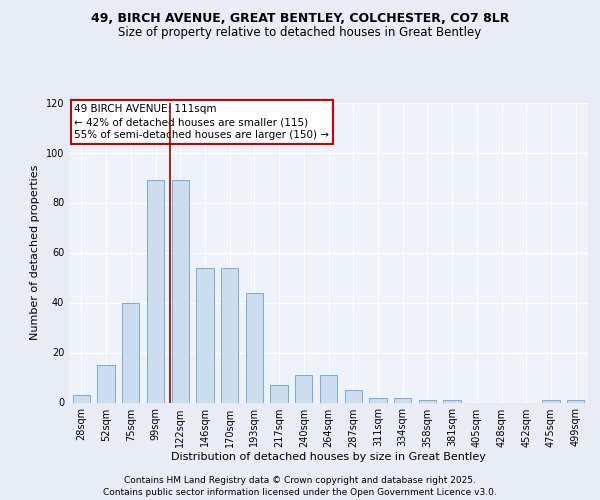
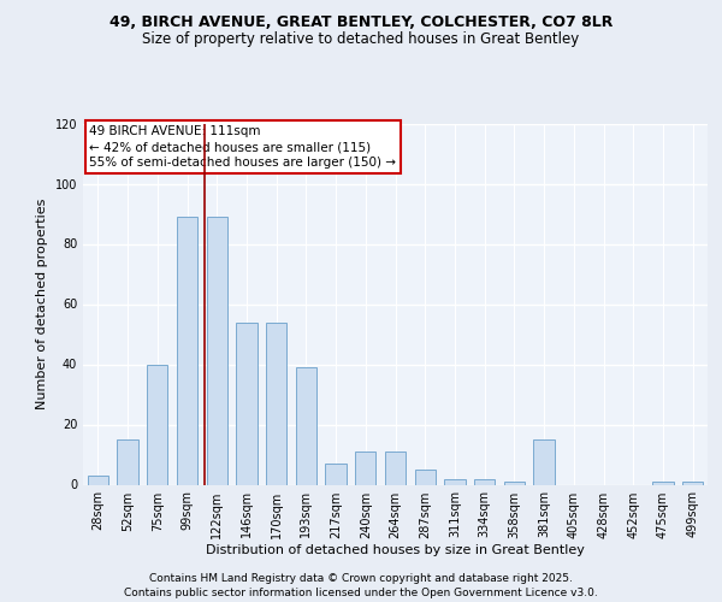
193sqm: 44 -> 39
381sqm: 1 -> 15
